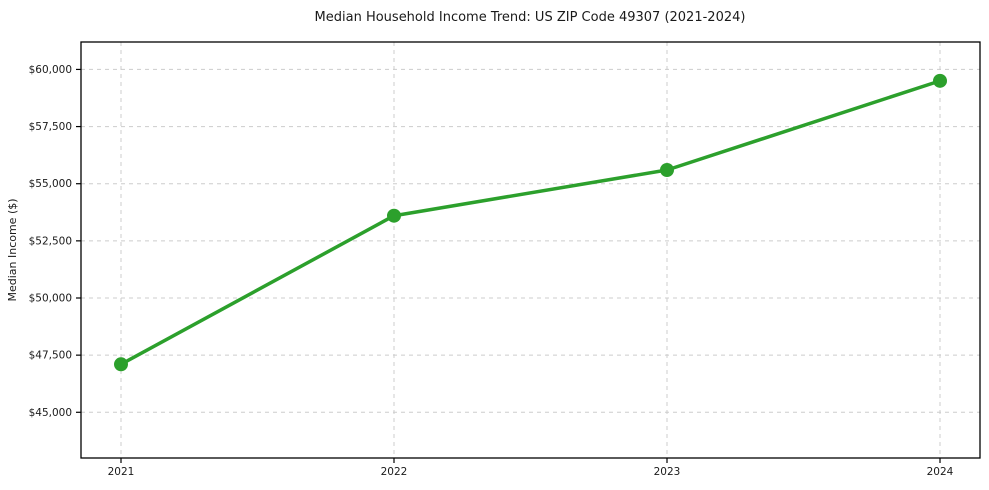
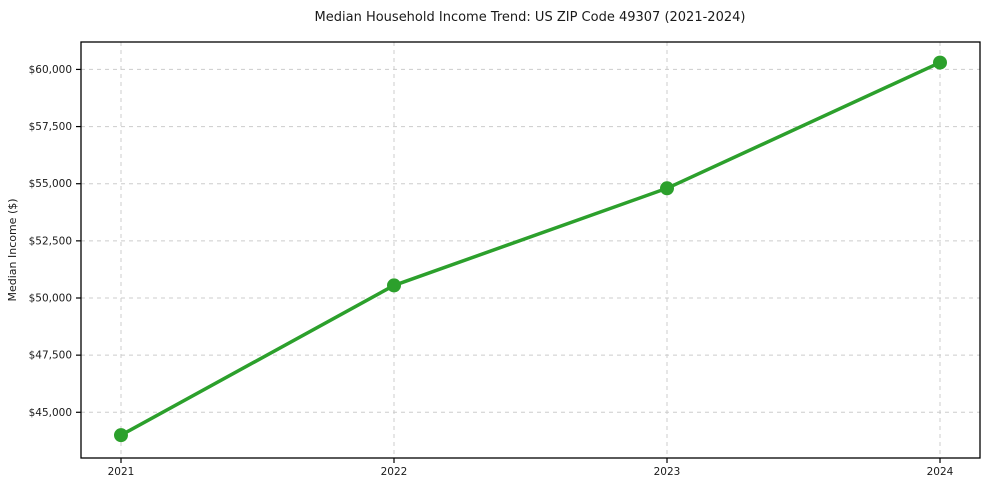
2021: $47100 -> $44000
2022: $53600 -> $50600
2023: $55600 -> $54800
2024: $59500 -> $60300
